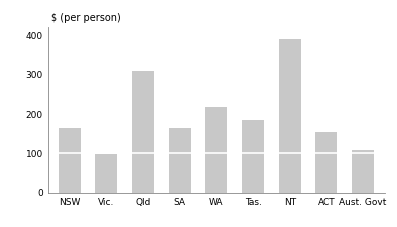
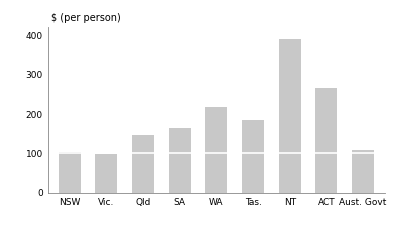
NSW: 165 -> 105
Qld: 310 -> 148
ACT: 155 -> 265
